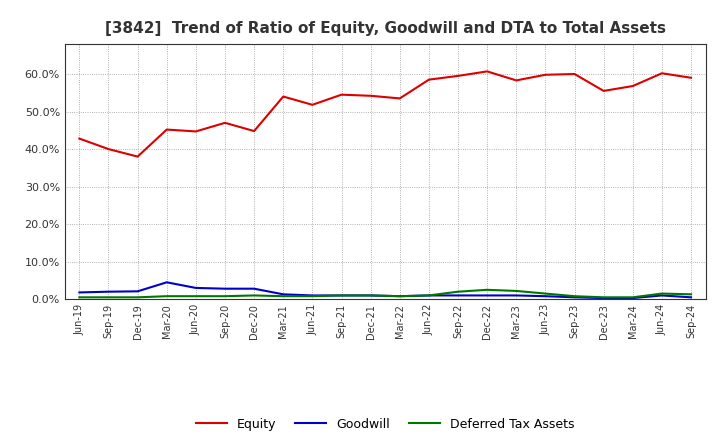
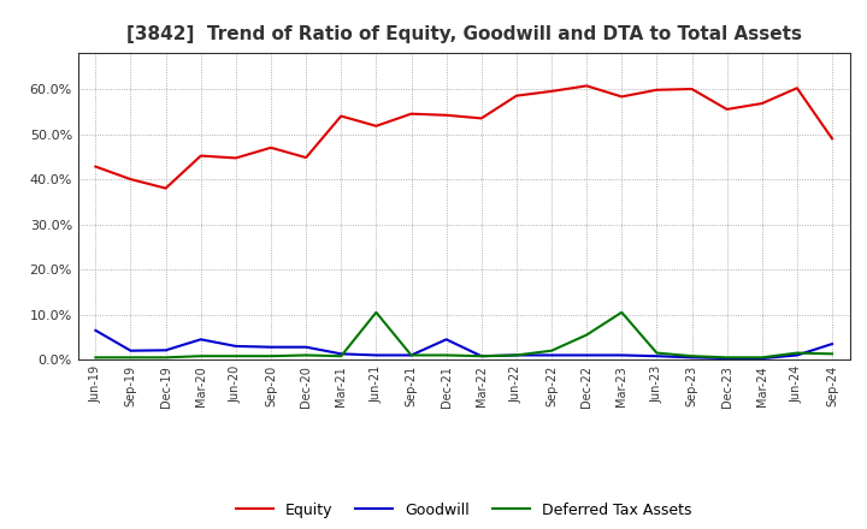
Goodwill/Jun-19: 1.8% -> 6.5%
Deferred Tax Assets/Jun-21: 0.8% -> 10.5%
Goodwill/Dec-21: 1.0% -> 4.5%
Deferred Tax Assets/Dec-22: 2.5% -> 5.5%
Deferred Tax Assets/Mar-23: 2.2% -> 10.5%
Equity/Sep-24: 59.0% -> 49.0%
Goodwill/Sep-24: 0.5% -> 3.5%
